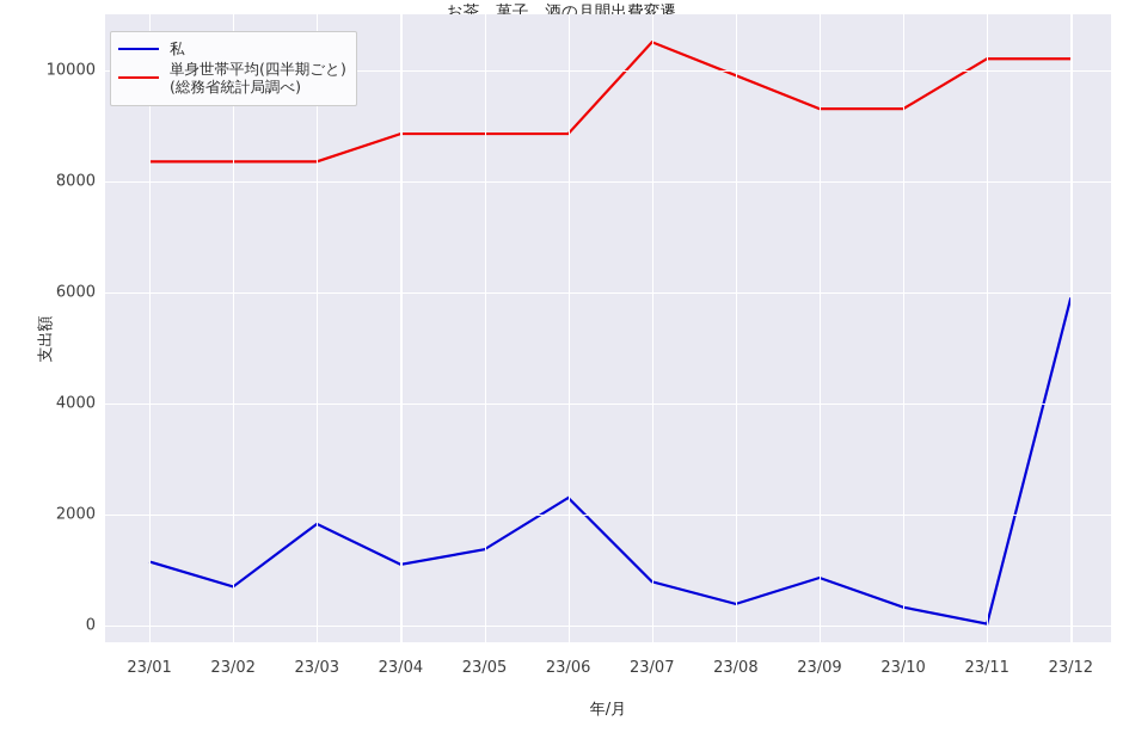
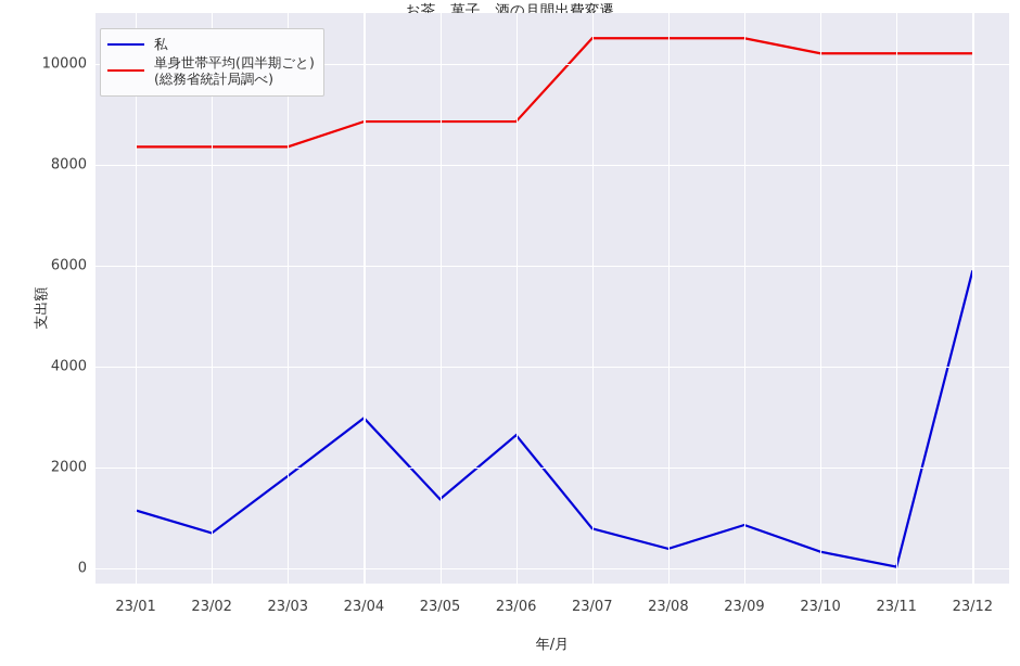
私/23/04: 1100 -> 3000
私/23/06: 2300 -> 2600
単身世帯平均(四半期ごと) (総務省統計局調べ)/23/08: 9900 -> 10500
単身世帯平均(四半期ごと) (総務省統計局調べ)/23/09: 9300 -> 10500
単身世帯平均(四半期ごと) (総務省統計局調べ)/23/10: 9300 -> 10200
